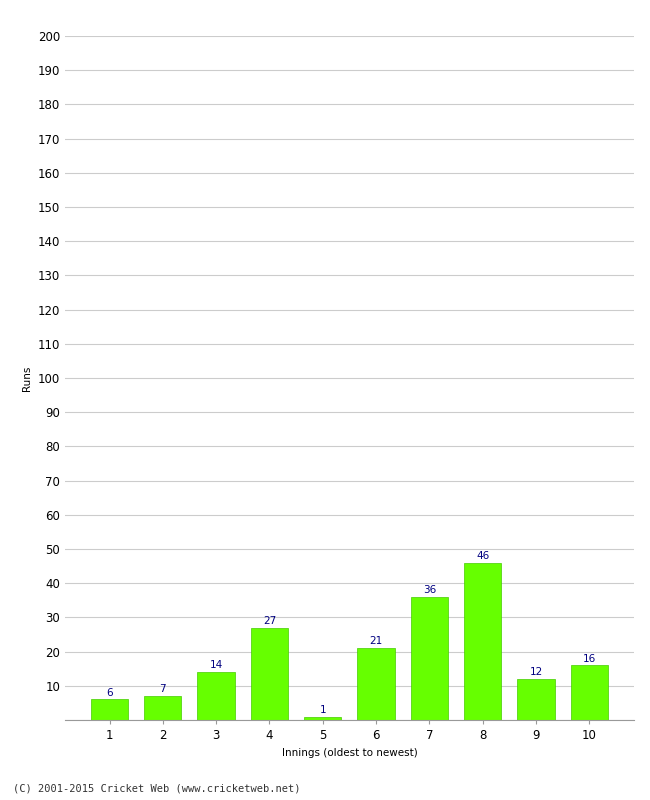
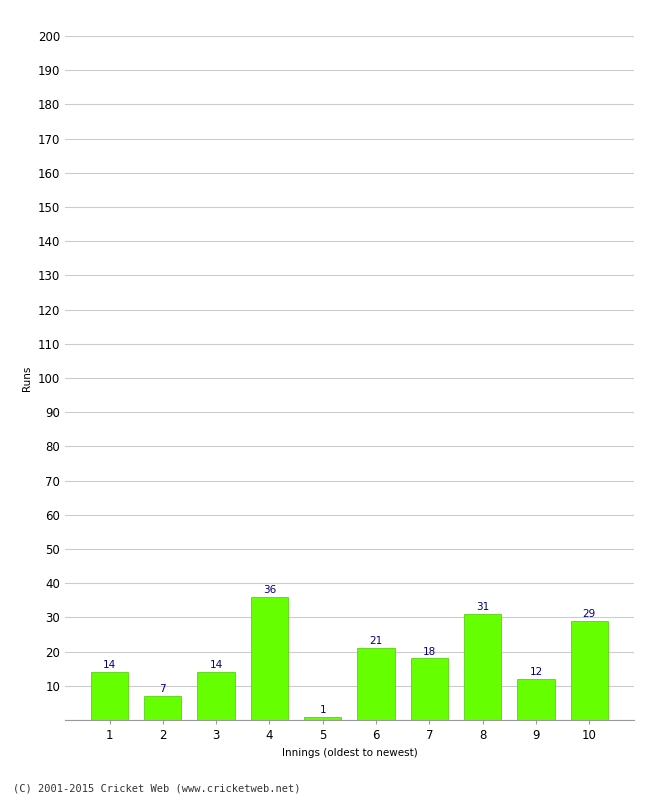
1: 6 -> 14
4: 27 -> 36
7: 36 -> 18
8: 46 -> 31
10: 16 -> 29
